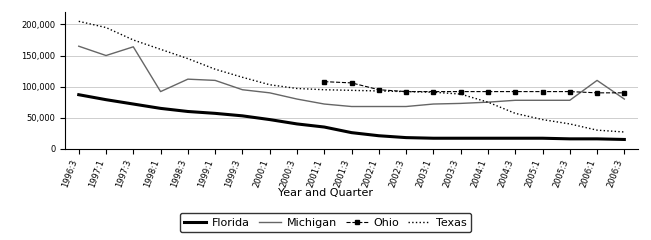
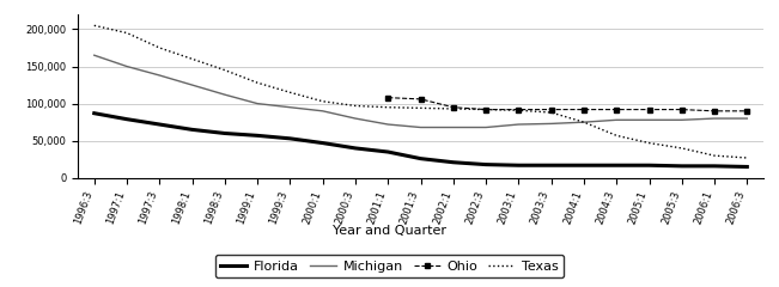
Michigan/1997:3: 164,000 -> 138,000
Michigan/1998:1: 92,000 -> 125,000
Michigan/1999:1: 110,000 -> 100,000
Michigan/2006:1: 110,000 -> 80,000
